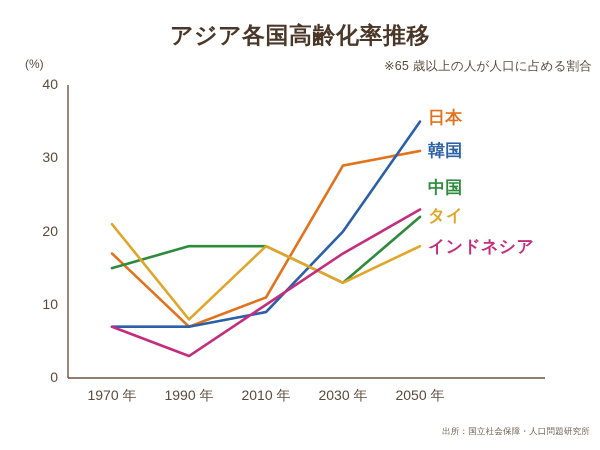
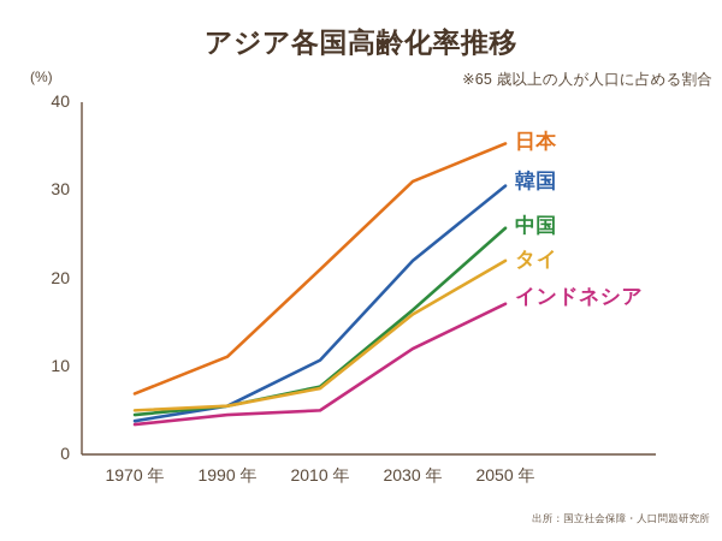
日本/1970 年: 17 -> 7
韓国/1970 年: 7 -> 4
中国/1970 年: 15 -> 4
タイ/1970 年: 21 -> 5
インドネシア/1970 年: 7 -> 3
日本/1990 年: 7 -> 11
韓国/1990 年: 7 -> 6
中国/1990 年: 18 -> 6
タイ/1990 年: 8 -> 6
インドネシア/1990 年: 3 -> 4
日本/2010 年: 11 -> 21
韓国/2010 年: 9 -> 11
中国/2010 年: 18 -> 8
タイ/2010 年: 18 -> 8
インドネシア/2010 年: 10 -> 5
日本/2030 年: 29 -> 31
韓国/2030 年: 20 -> 22
中国/2030 年: 13 -> 16
タイ/2030 年: 13 -> 16
インドネシア/2030 年: 17 -> 12
日本/2050 年: 31 -> 35
韓国/2050 年: 35 -> 30
中国/2050 年: 22 -> 26
タイ/2050 年: 18 -> 22
インドネシア/2050 年: 23 -> 17
